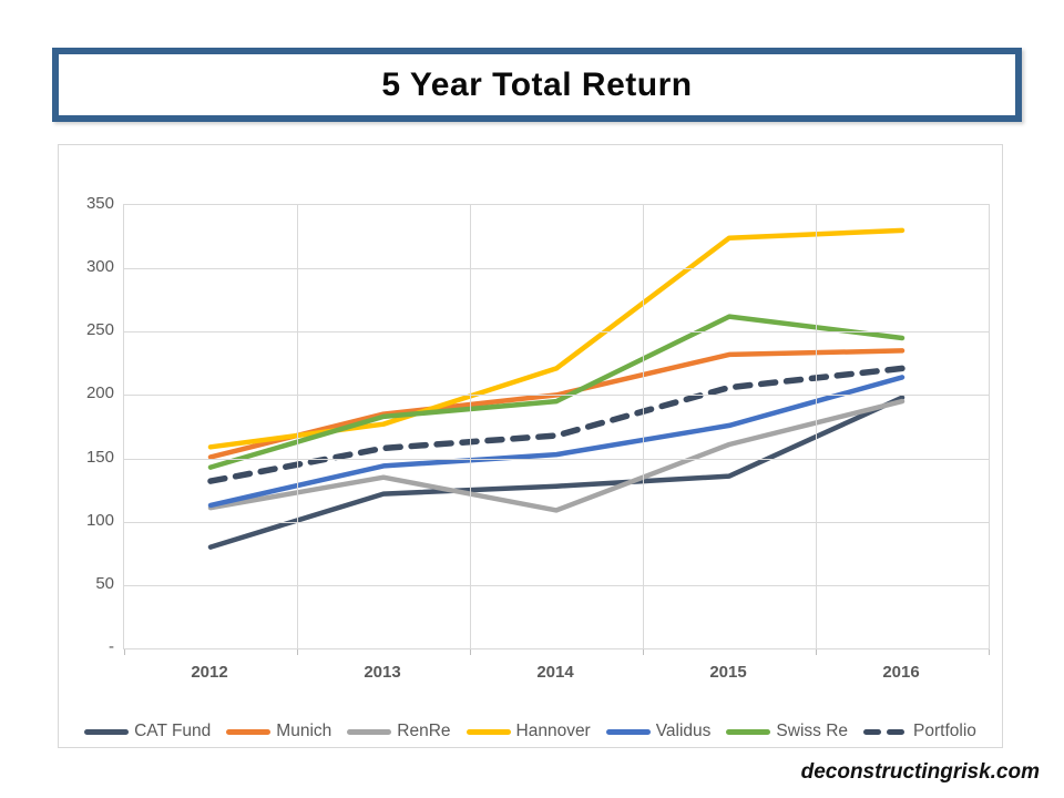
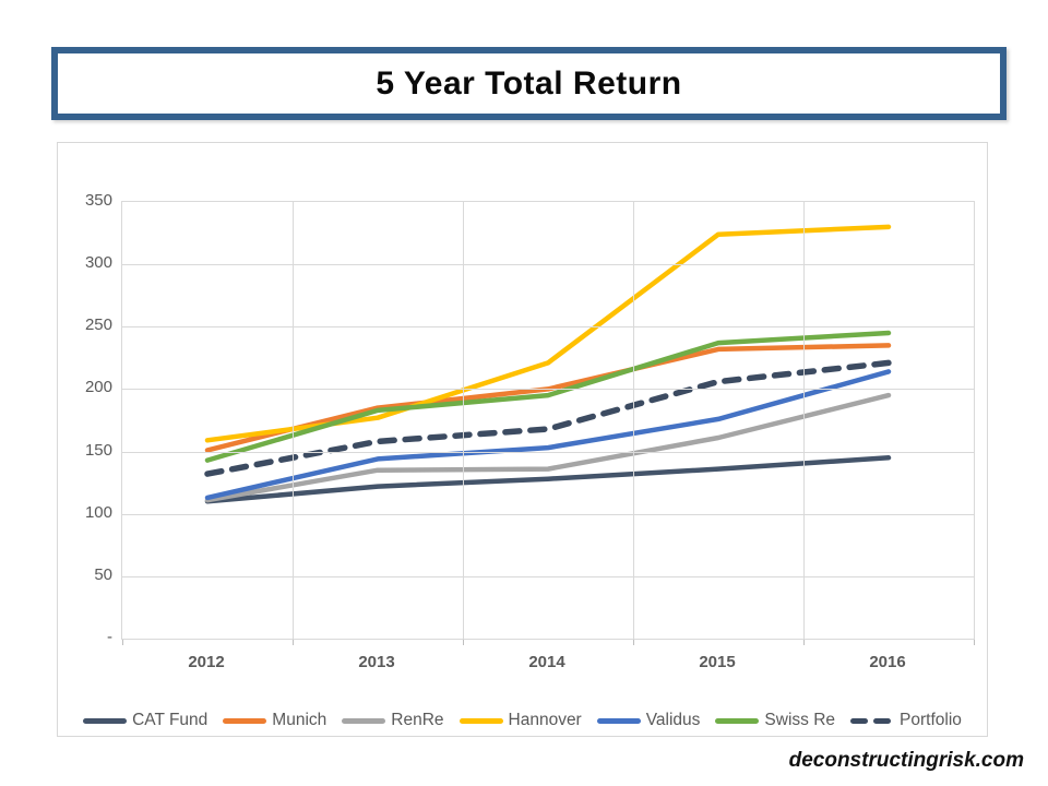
CAT Fund/2012: 80 -> 110
RenRe/2014: 109 -> 136
Swiss Re/2015: 262 -> 237
CAT Fund/2016: 198 -> 145
